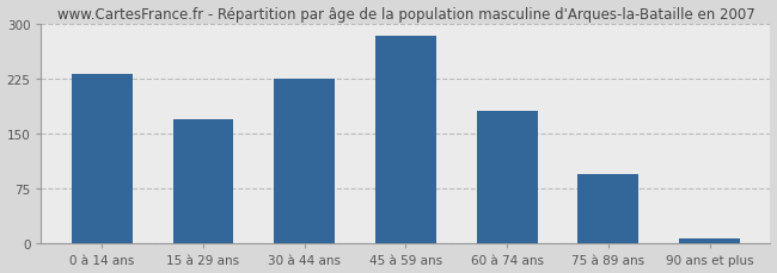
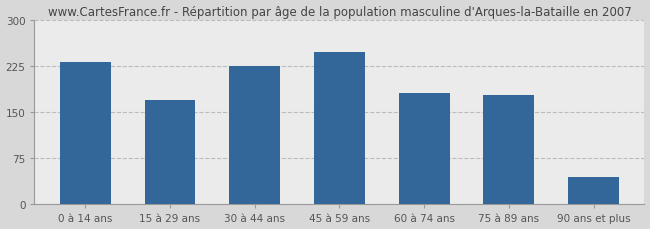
45 à 59 ans: 284 -> 248
75 à 89 ans: 95 -> 178
90 ans et plus: 8 -> 44
